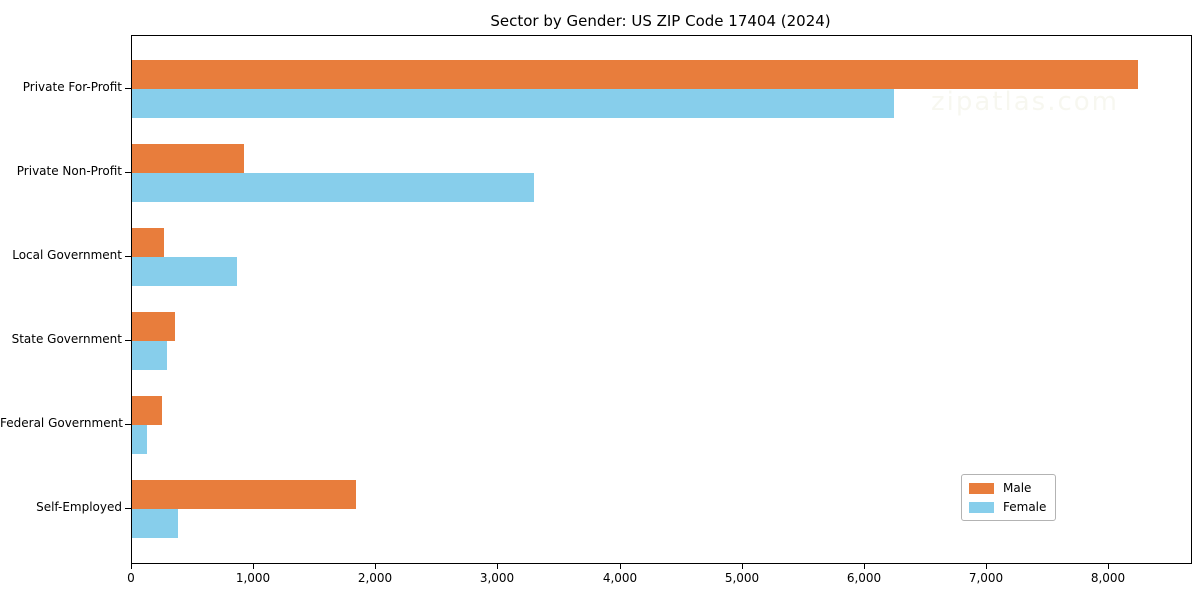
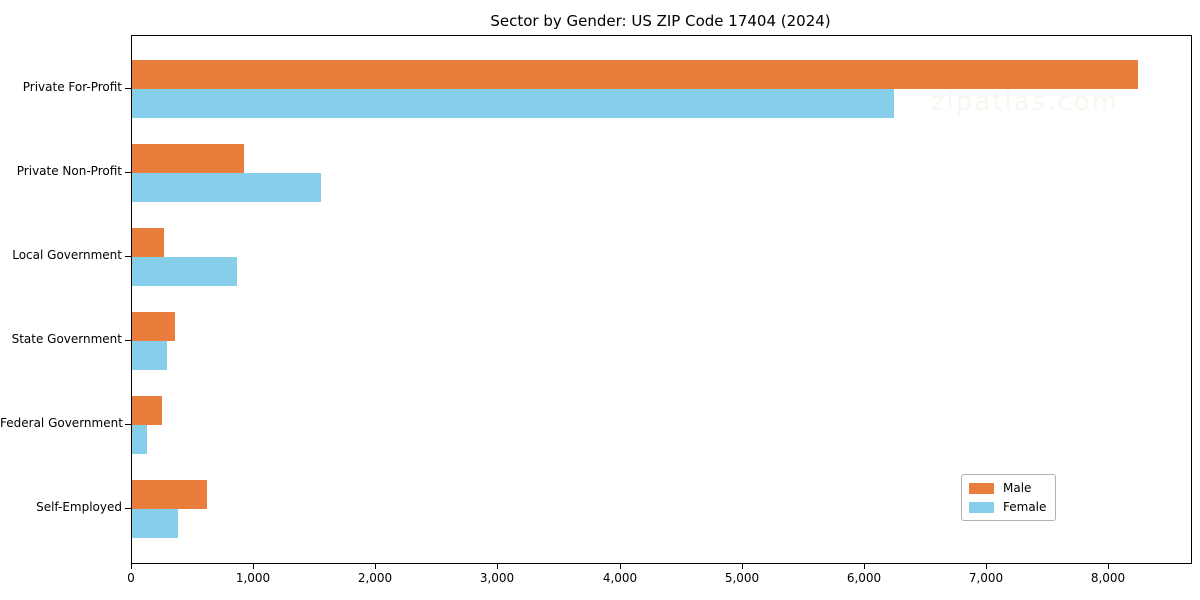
Female/Private Non-Profit: 3290 -> 1540
Male/Self-Employed: 1830 -> 610
